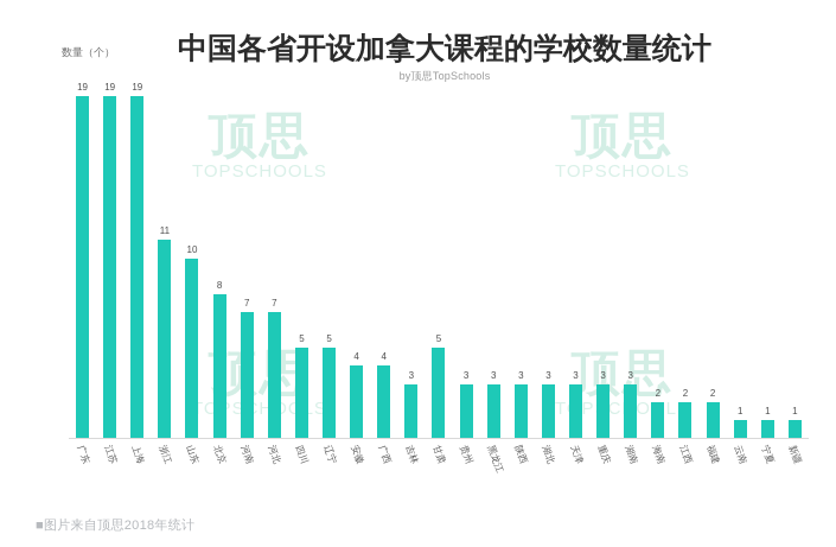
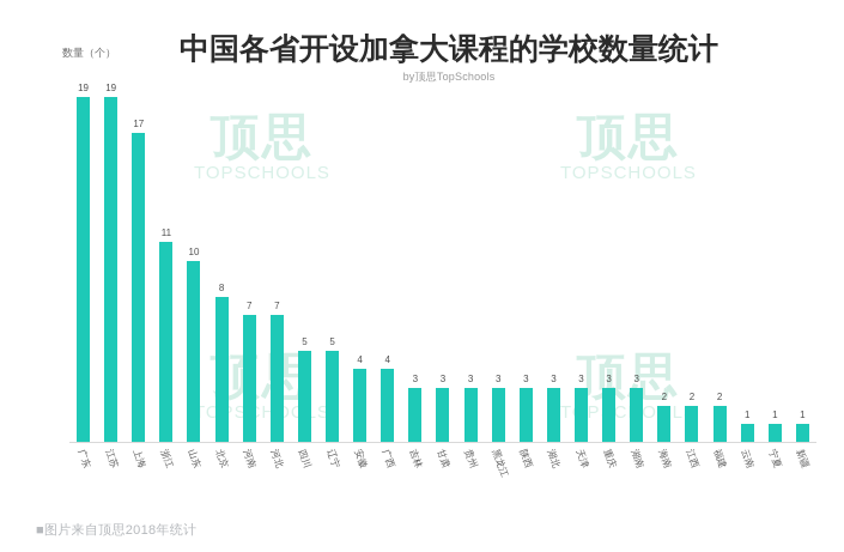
上海: 19 -> 17
甘肃: 5 -> 3
